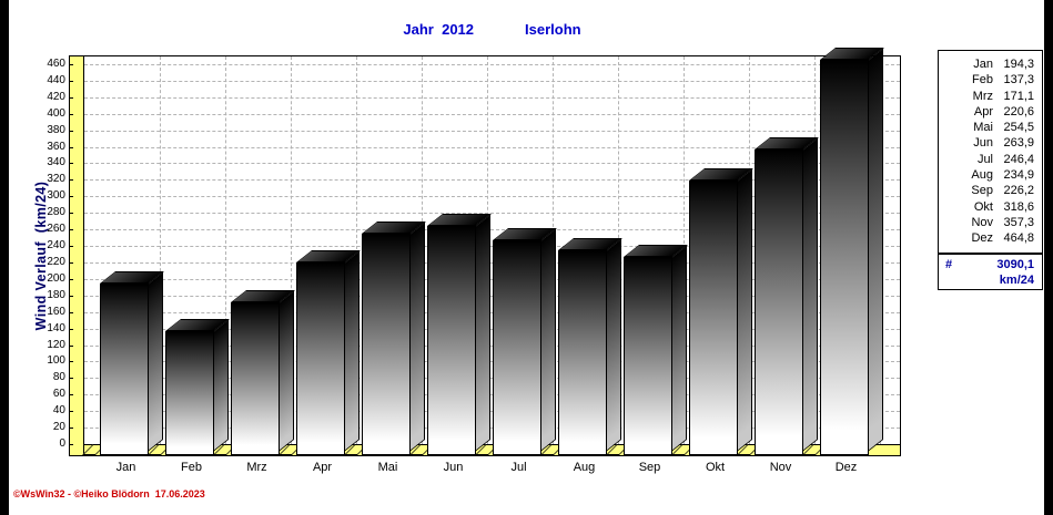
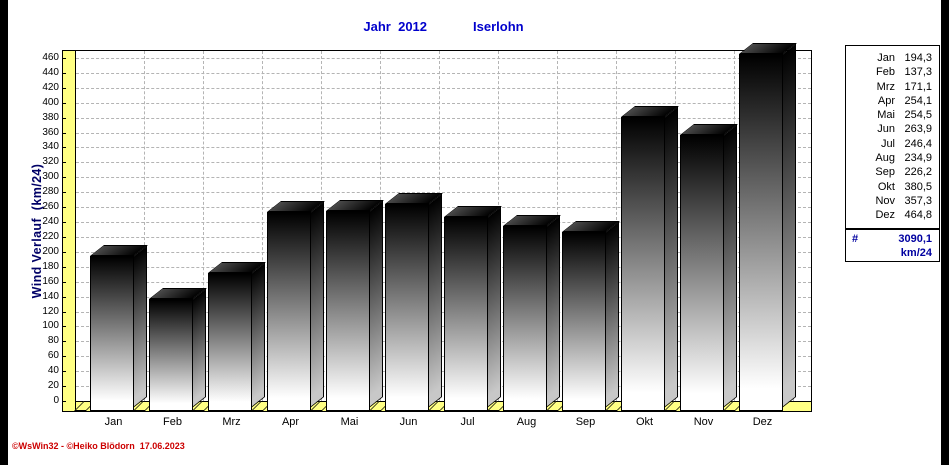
Apr: 220,6 -> 254,1
Okt: 318,6 -> 380,5
